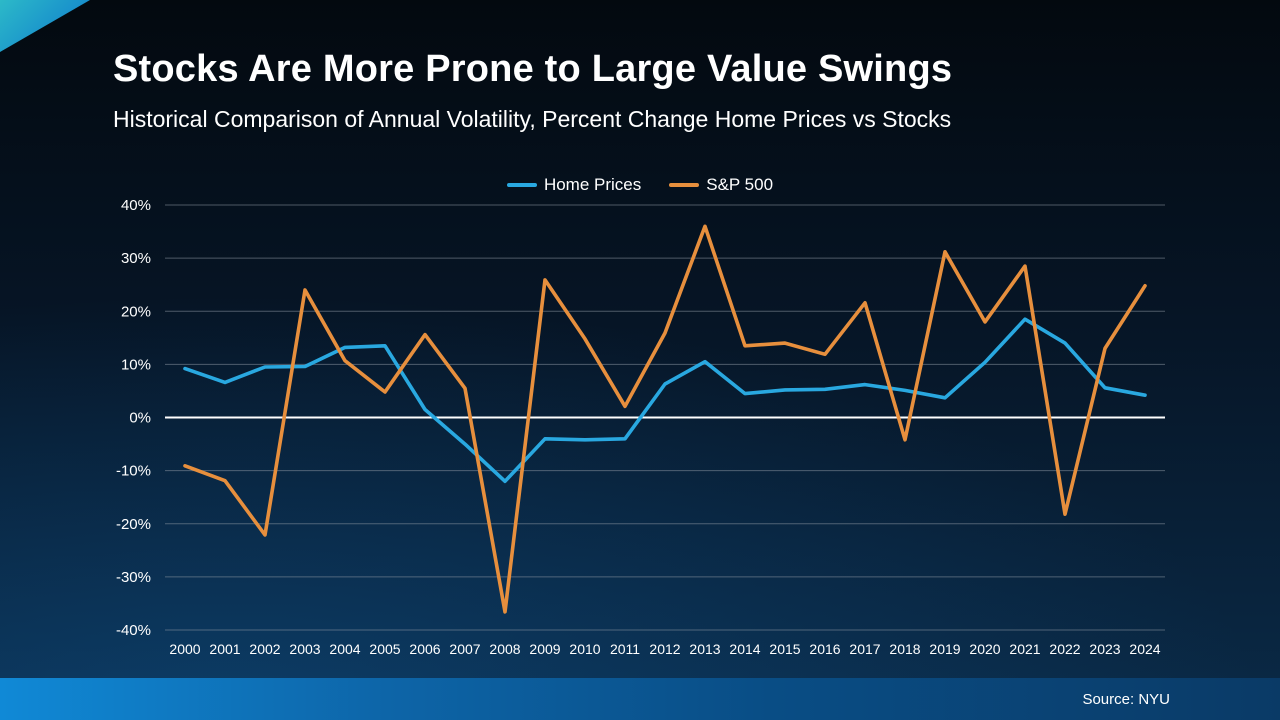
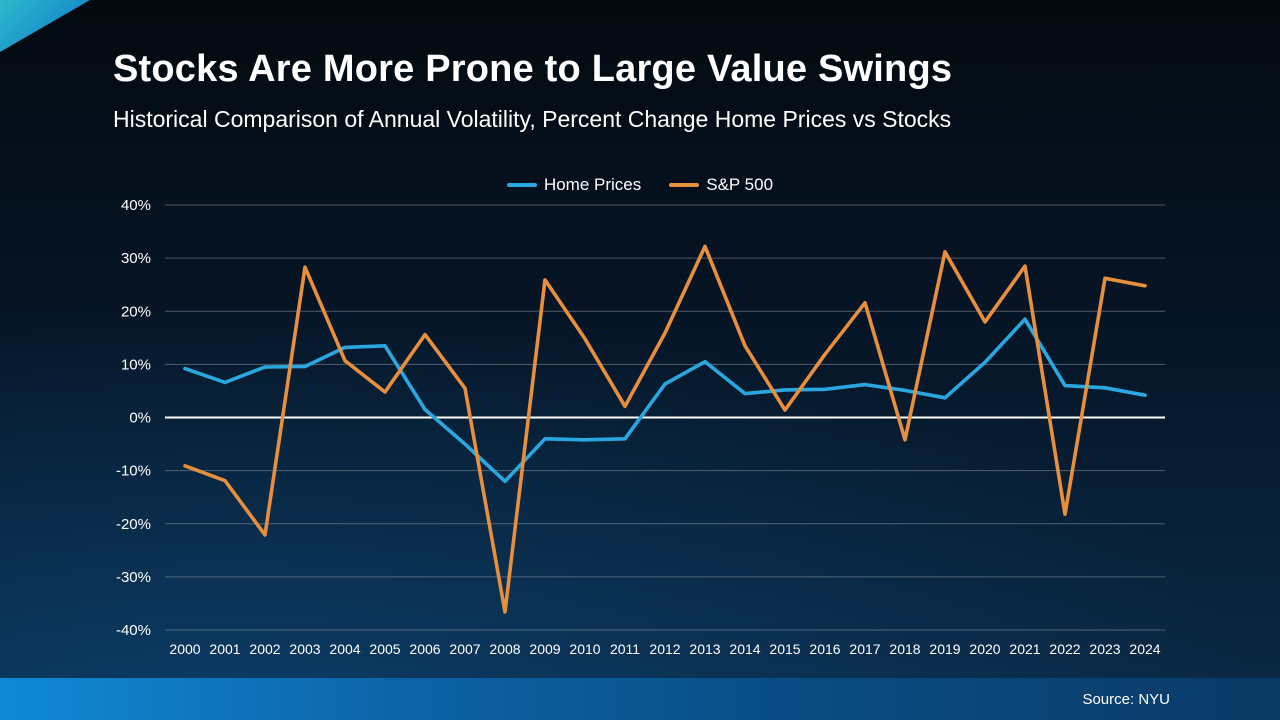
S&P 500/2003: 24% -> 28%
S&P 500/2013: 36% -> 32%
S&P 500/2015: 14% -> 1%
Home Prices/2022: 14% -> 6%
S&P 500/2023: 13% -> 26%
